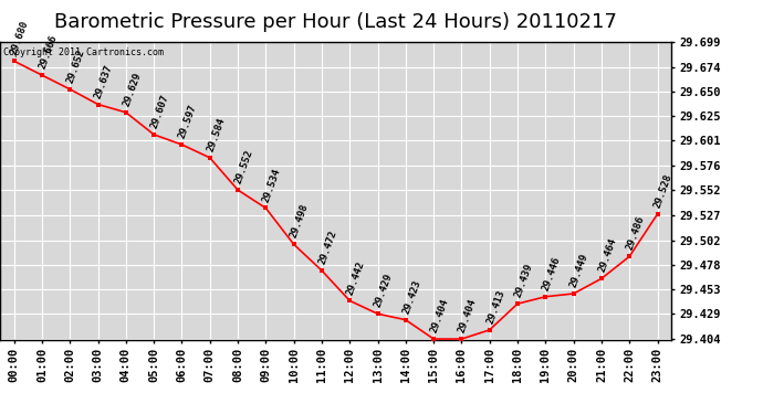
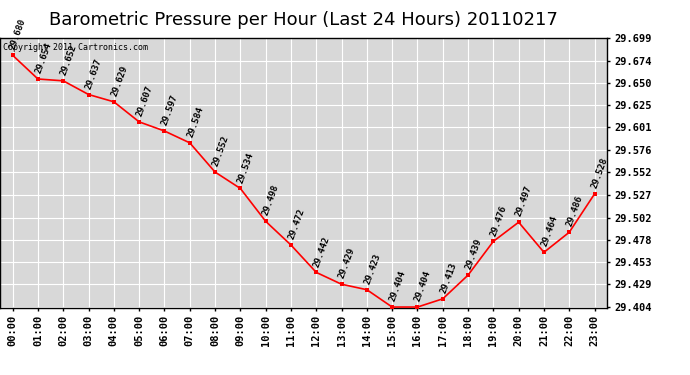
01:00: 29.666 -> 29.654
19:00: 29.446 -> 29.476
20:00: 29.449 -> 29.497
